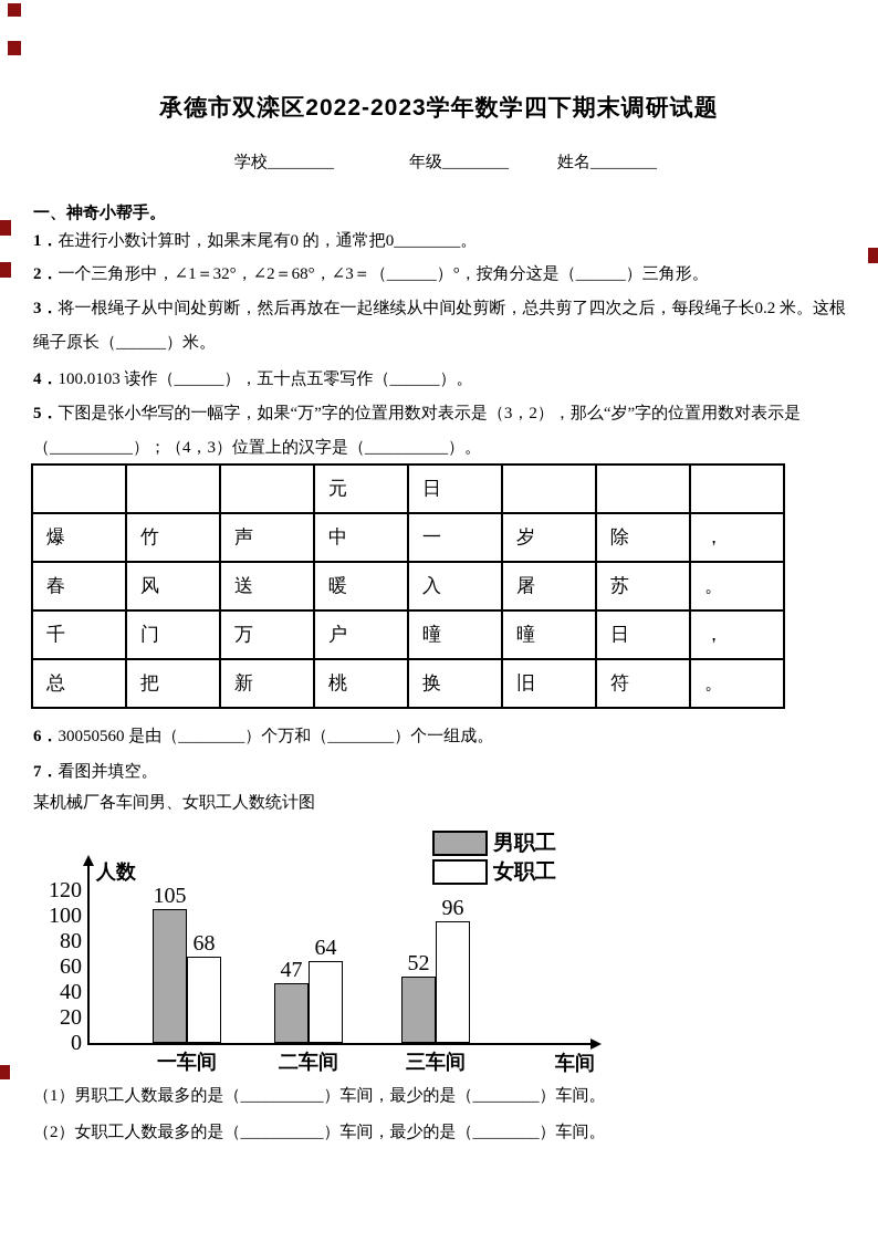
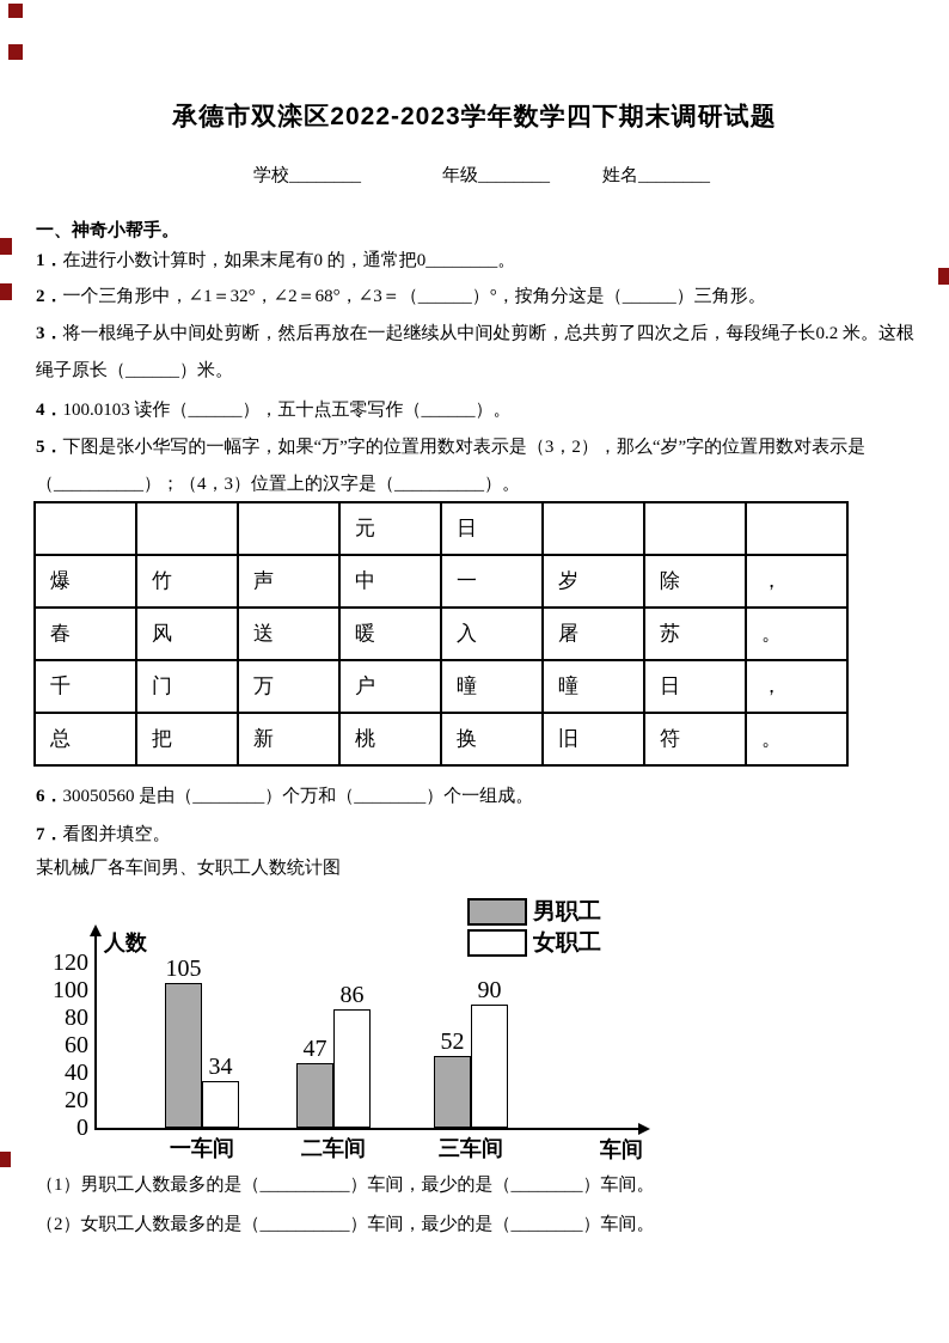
女职工/一车间: 68 -> 34
女职工/二车间: 64 -> 86
女职工/三车间: 96 -> 90
